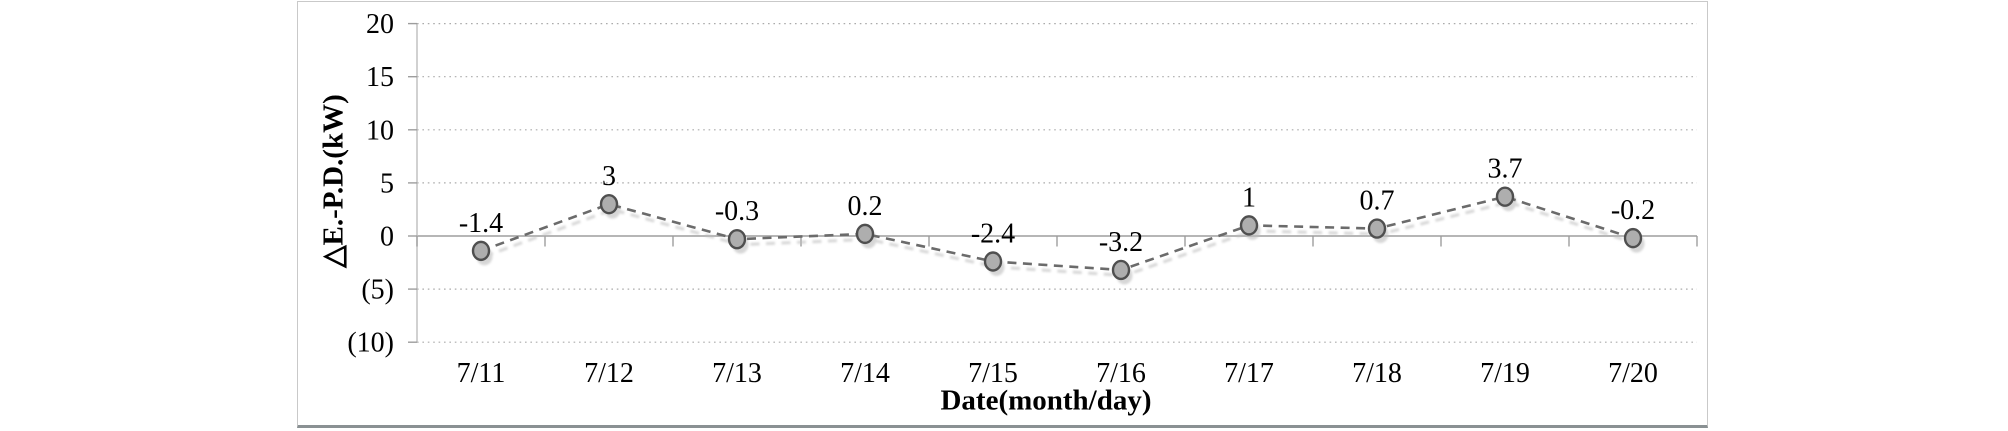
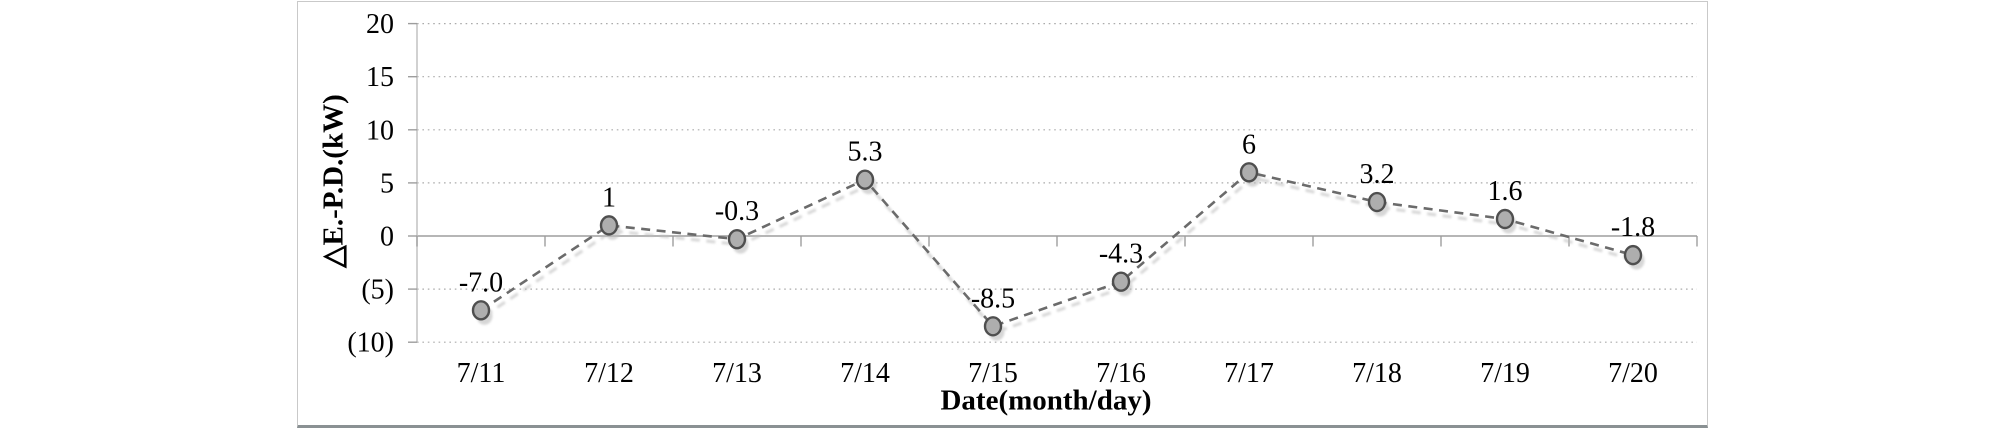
7/11: -1.4 -> -7.0
7/12: 3 -> 1
7/14: 0.2 -> 5.3
7/15: -2.4 -> -8.5
7/16: -3.2 -> -4.3
7/17: 1 -> 6
7/18: 0.7 -> 3.2
7/19: 3.7 -> 1.6
7/20: -0.2 -> -1.8
